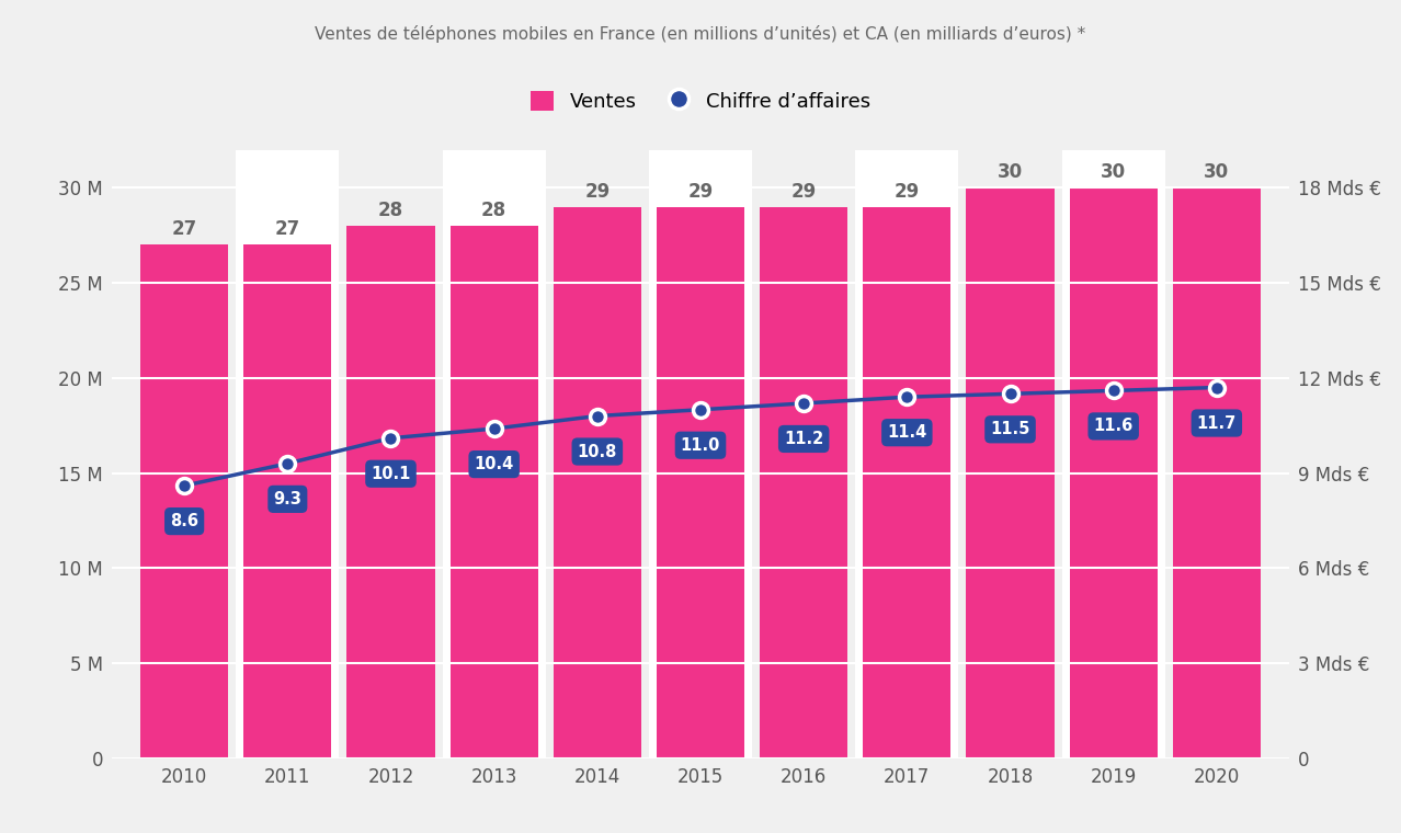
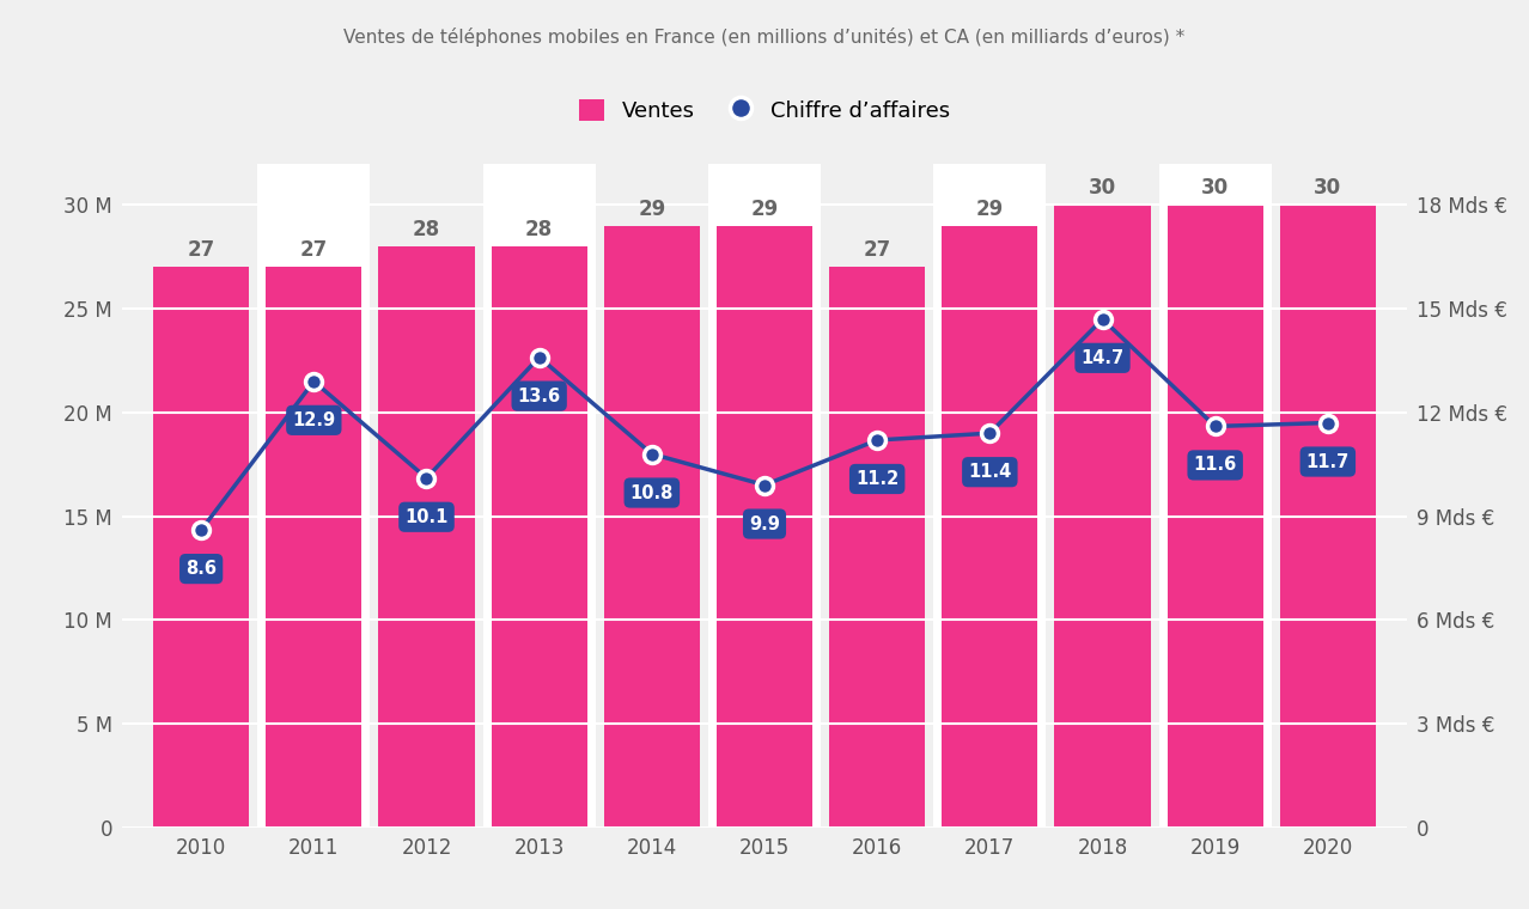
Chiffre d’affaires/2011: 9.3 -> 12.9
Chiffre d’affaires/2013: 10.4 -> 13.6
Chiffre d’affaires/2015: 11.0 -> 9.9
Ventes/2016: 29 -> 27
Chiffre d’affaires/2018: 11.5 -> 14.7
